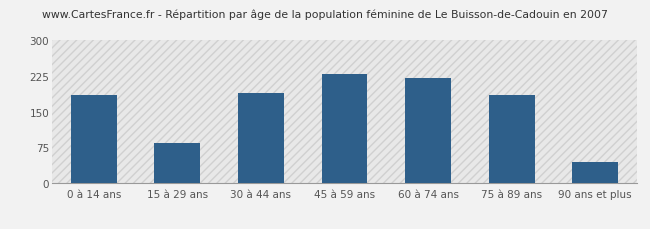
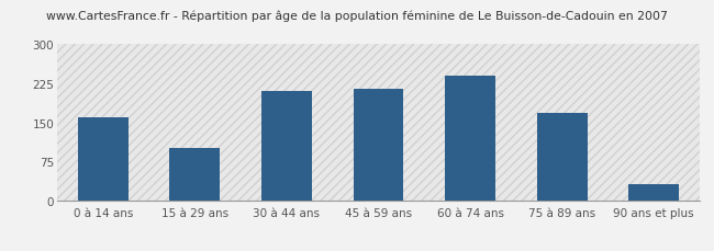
0 à 14 ans: 185 -> 160
15 à 29 ans: 85 -> 100
30 à 44 ans: 190 -> 210
45 à 59 ans: 230 -> 215
60 à 74 ans: 220 -> 240
75 à 89 ans: 185 -> 168
90 ans et plus: 45 -> 32
